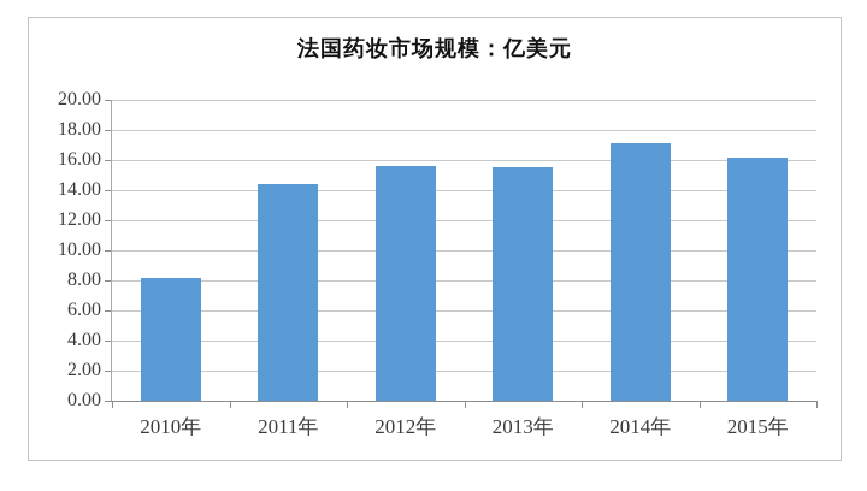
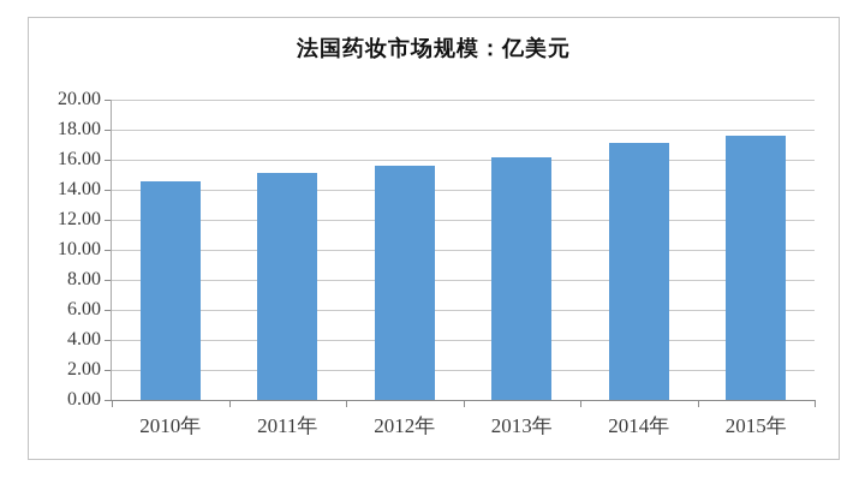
2010年: 8.2 -> 14.6
2011年: 14.4 -> 15.1
2013年: 15.5 -> 16.2
2015年: 16.2 -> 17.6
